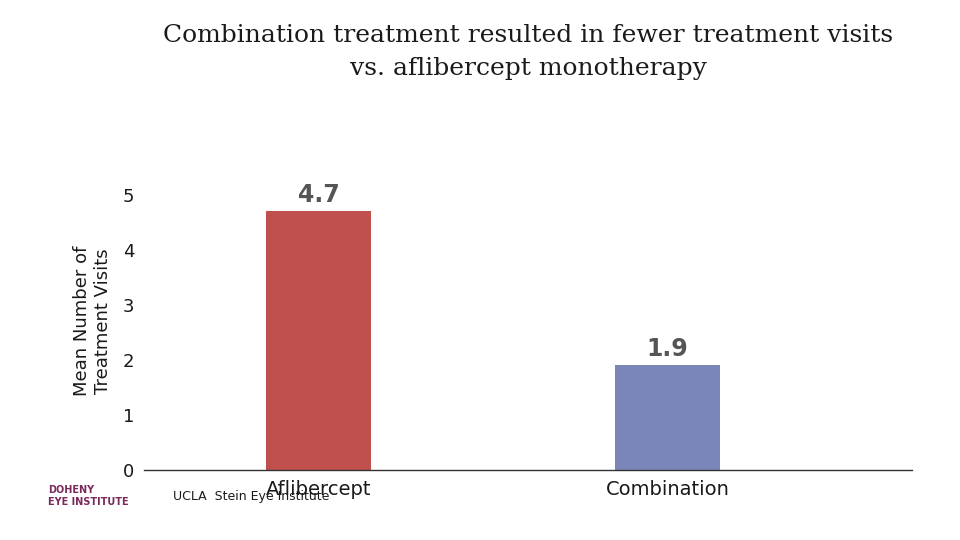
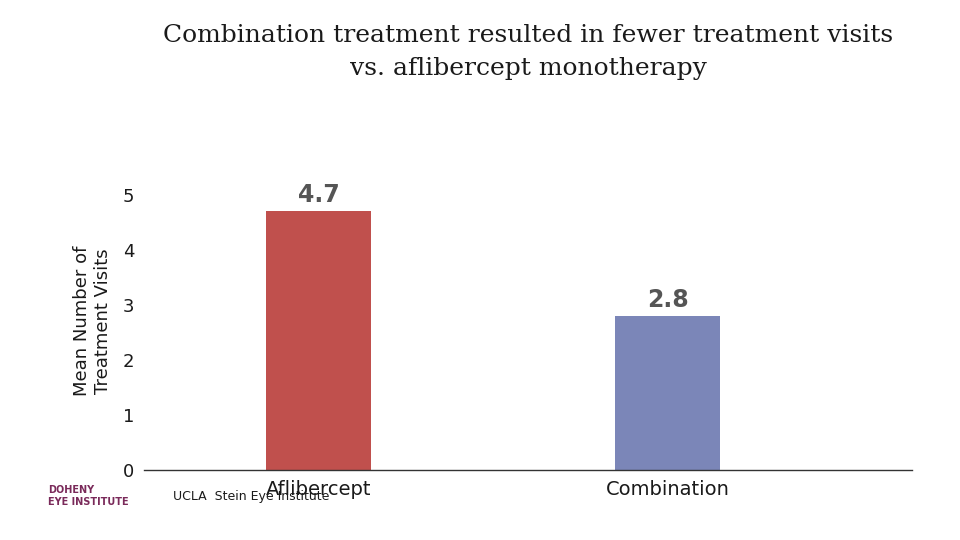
Combination: 1.9 -> 2.8
